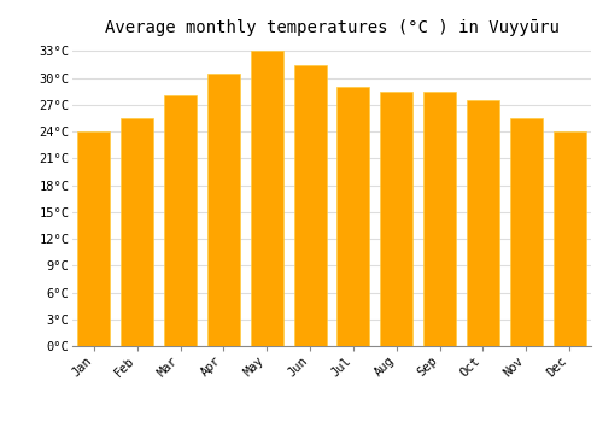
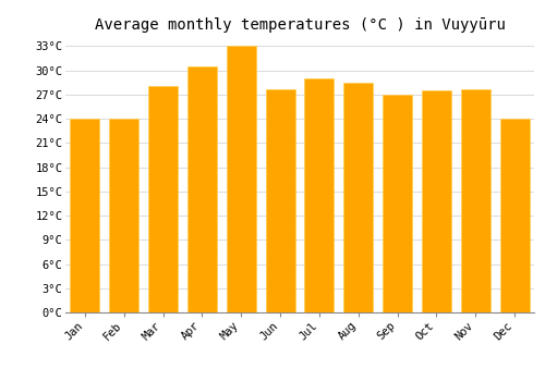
Feb: 25.5°C -> 24.0°C
Jun: 31.5°C -> 27.6°C
Sep: 28.5°C -> 27.0°C
Nov: 25.5°C -> 27.6°C
